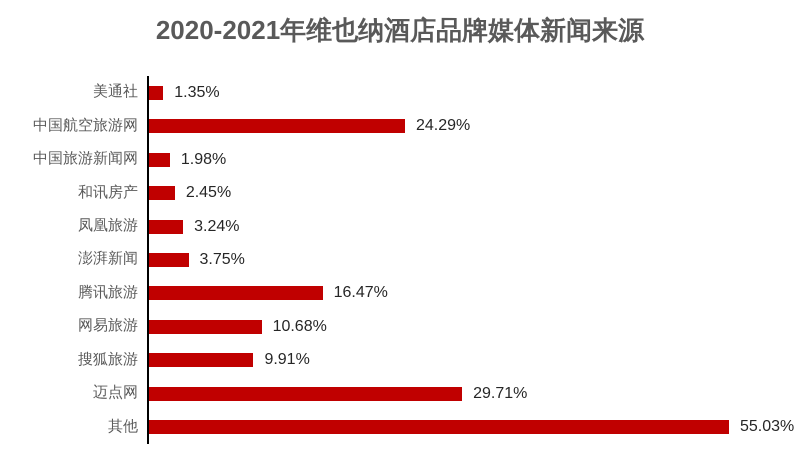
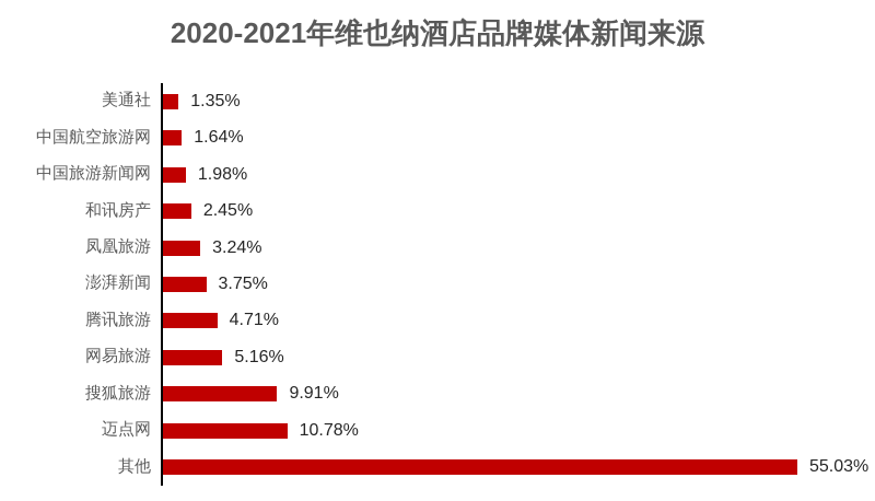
中国航空旅游网: 24.29% -> 1.64%
腾讯旅游: 16.47% -> 4.71%
网易旅游: 10.68% -> 5.16%
迈点网: 29.71% -> 10.78%
